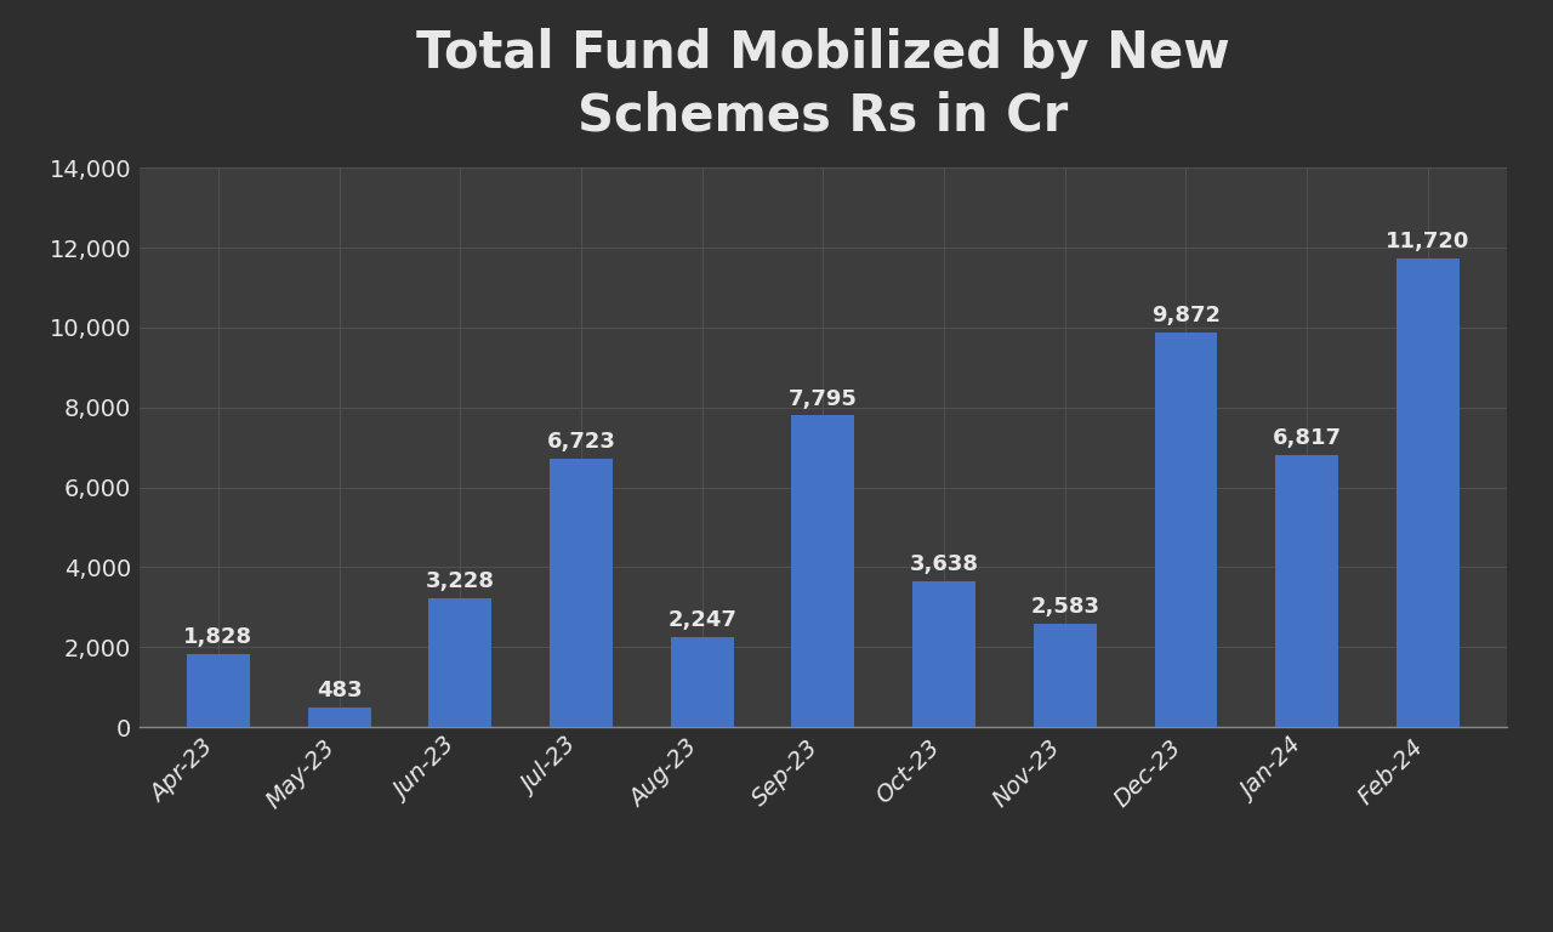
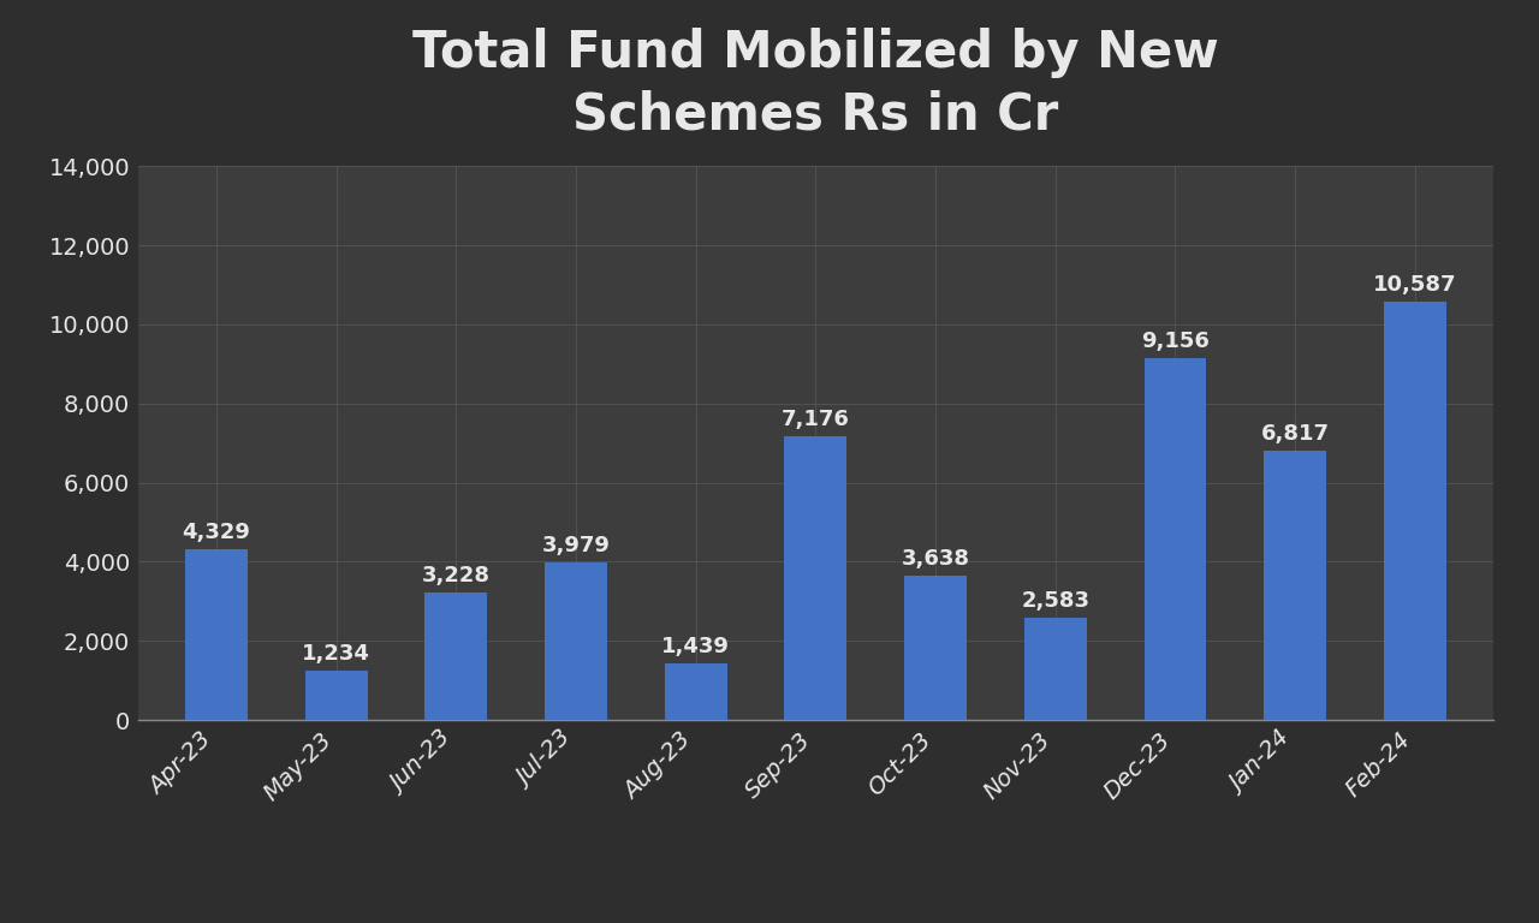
Apr-23: 1,828 -> 4,329
May-23: 483 -> 1,234
Jul-23: 6,723 -> 3,979
Aug-23: 2,247 -> 1,439
Sep-23: 7,795 -> 7,176
Dec-23: 9,872 -> 9,156
Feb-24: 11,720 -> 10,587
